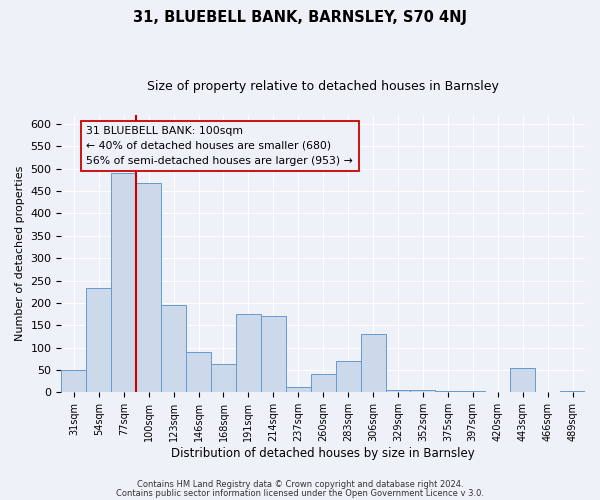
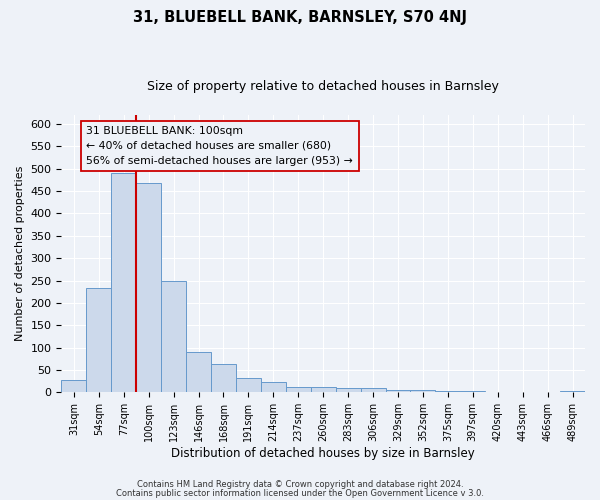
31sqm: 50 -> 27
123sqm: 195 -> 248
191sqm: 175 -> 33
214sqm: 170 -> 24
260sqm: 40 -> 11
283sqm: 70 -> 10
306sqm: 130 -> 10
443sqm: 55 -> 1
